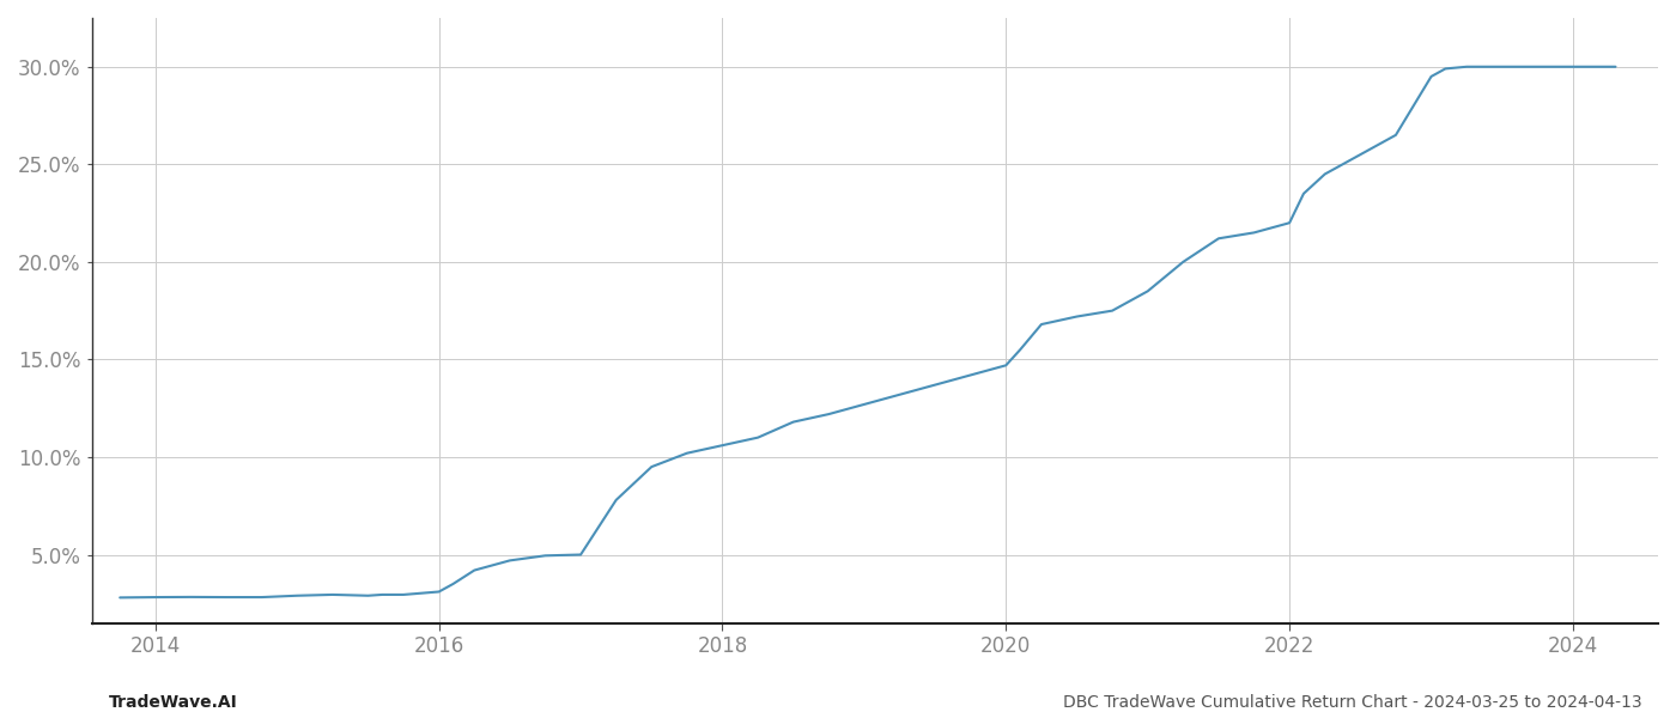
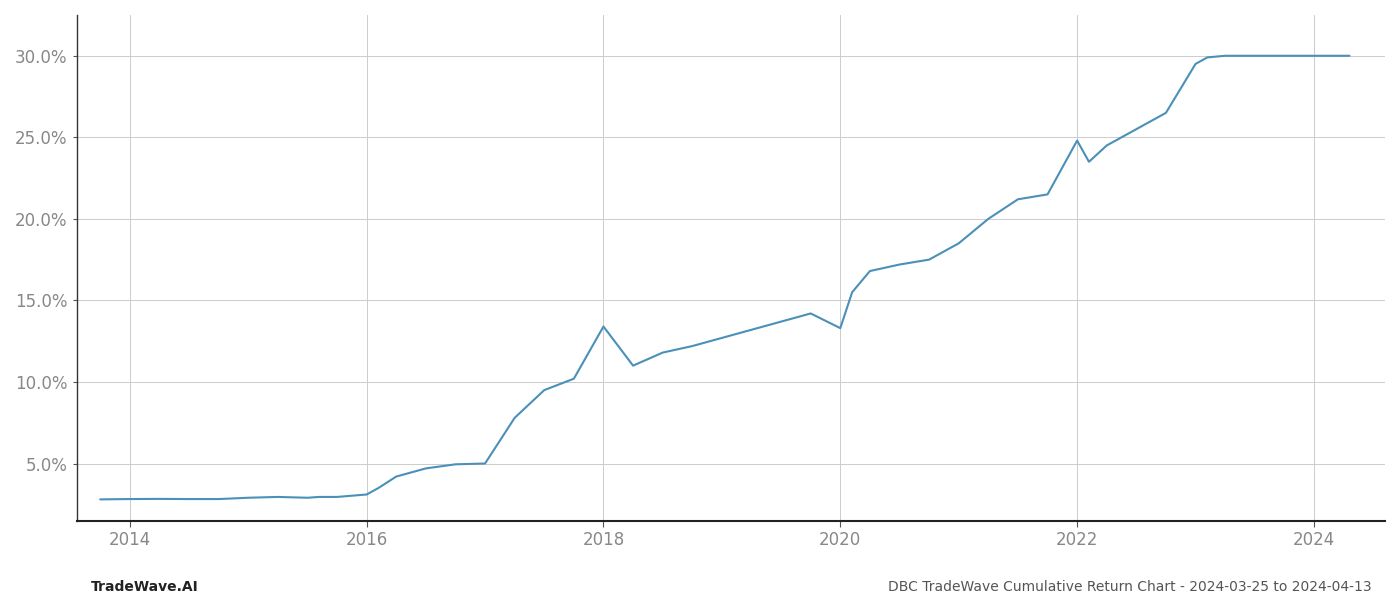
2018: 10.6% -> 13.4%
2020: 14.7% -> 13.3%
2022: 22.0% -> 24.8%
